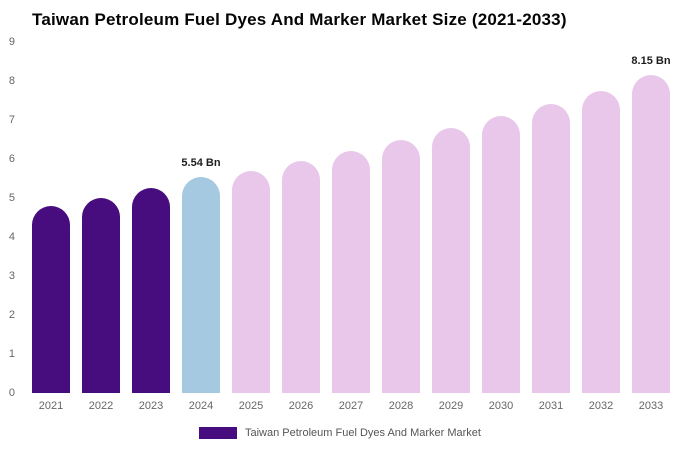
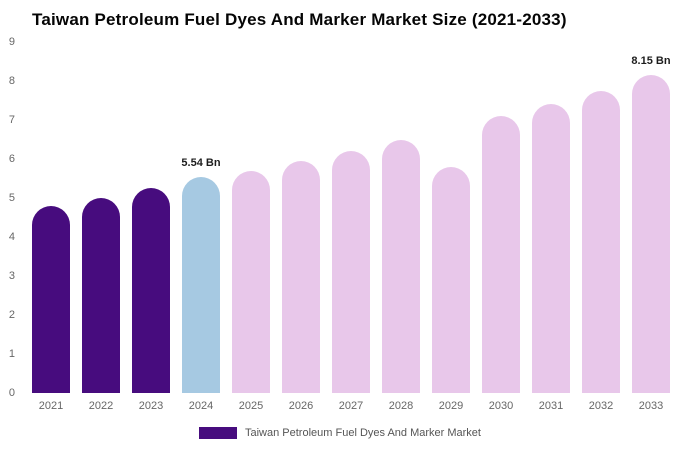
2029: 6.8 -> 5.8
